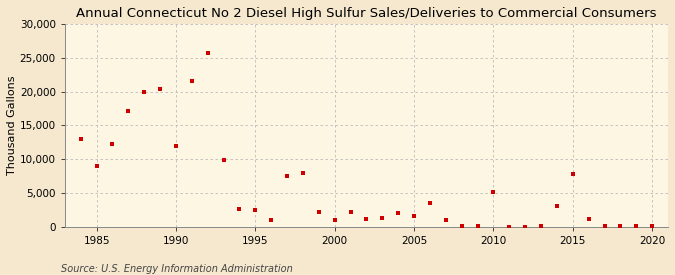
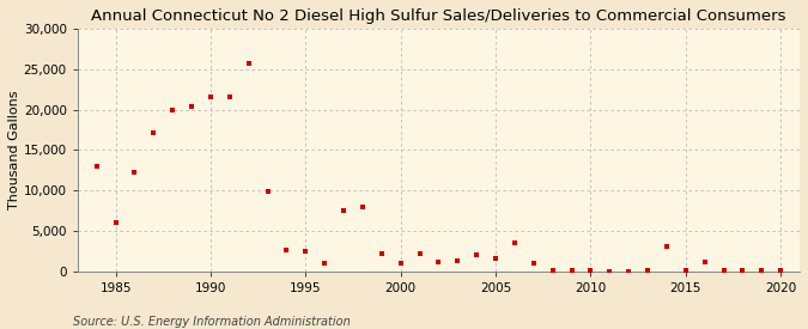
1985: 9,000 -> 6,100
1990: 12,000 -> 21,500
2010: 5,200 -> 100
2015: 7,800 -> 200
